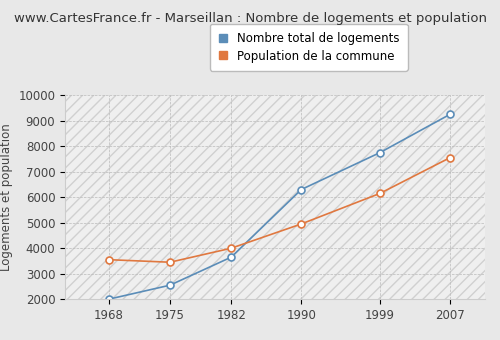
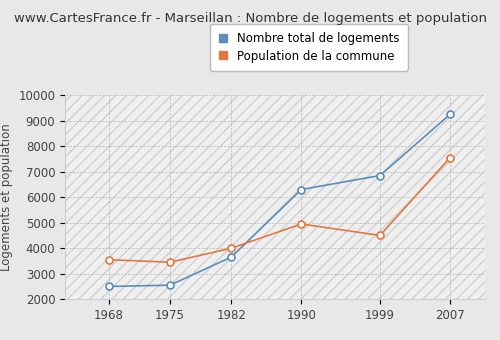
Nombre total de logements/1968: 2000 -> 2500
Nombre total de logements/1999: 7750 -> 6850
Population de la commune/1999: 6150 -> 4500
